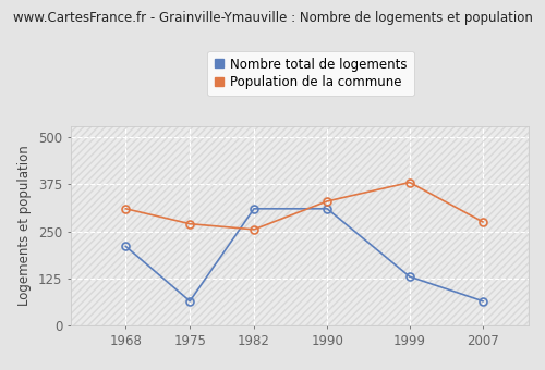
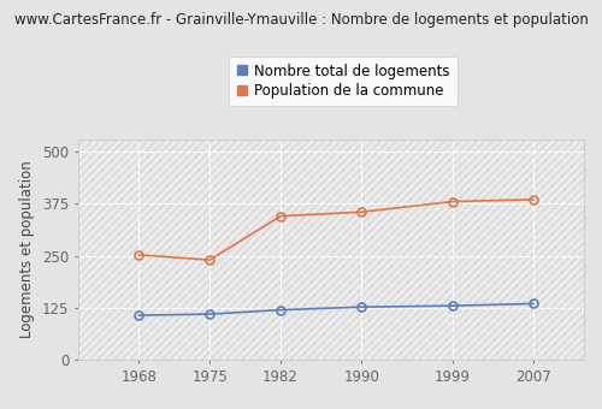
Nombre total de logements/1968: 210 -> 107
Population de la commune/1968: 310 -> 252
Nombre total de logements/1975: 65 -> 110
Population de la commune/1975: 270 -> 240
Nombre total de logements/1982: 310 -> 120
Population de la commune/1982: 255 -> 345
Nombre total de logements/1990: 310 -> 127
Population de la commune/1990: 330 -> 355
Nombre total de logements/2007: 65 -> 135
Population de la commune/2007: 275 -> 385
